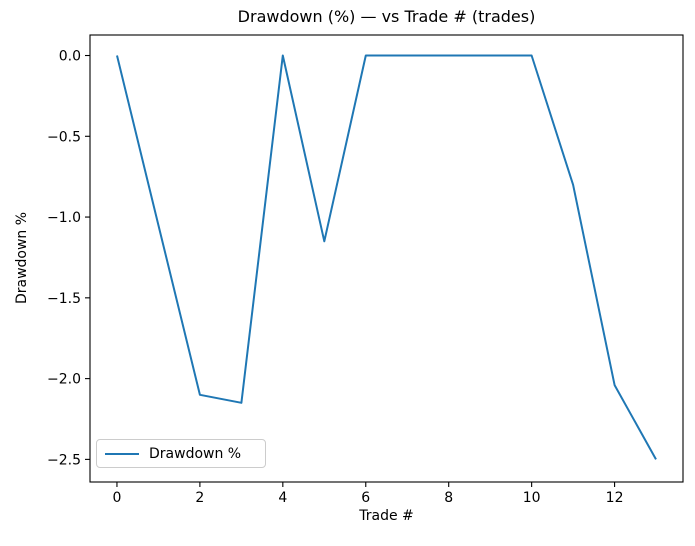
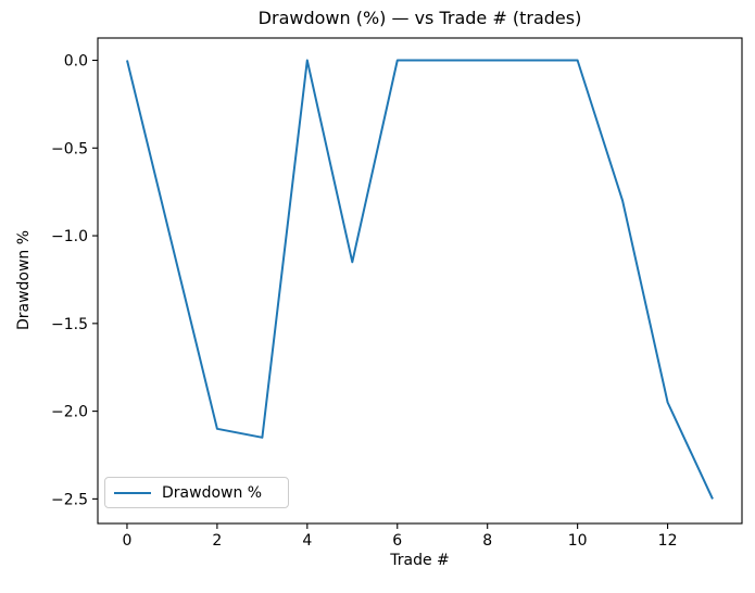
12: -2.04 -> -1.95
